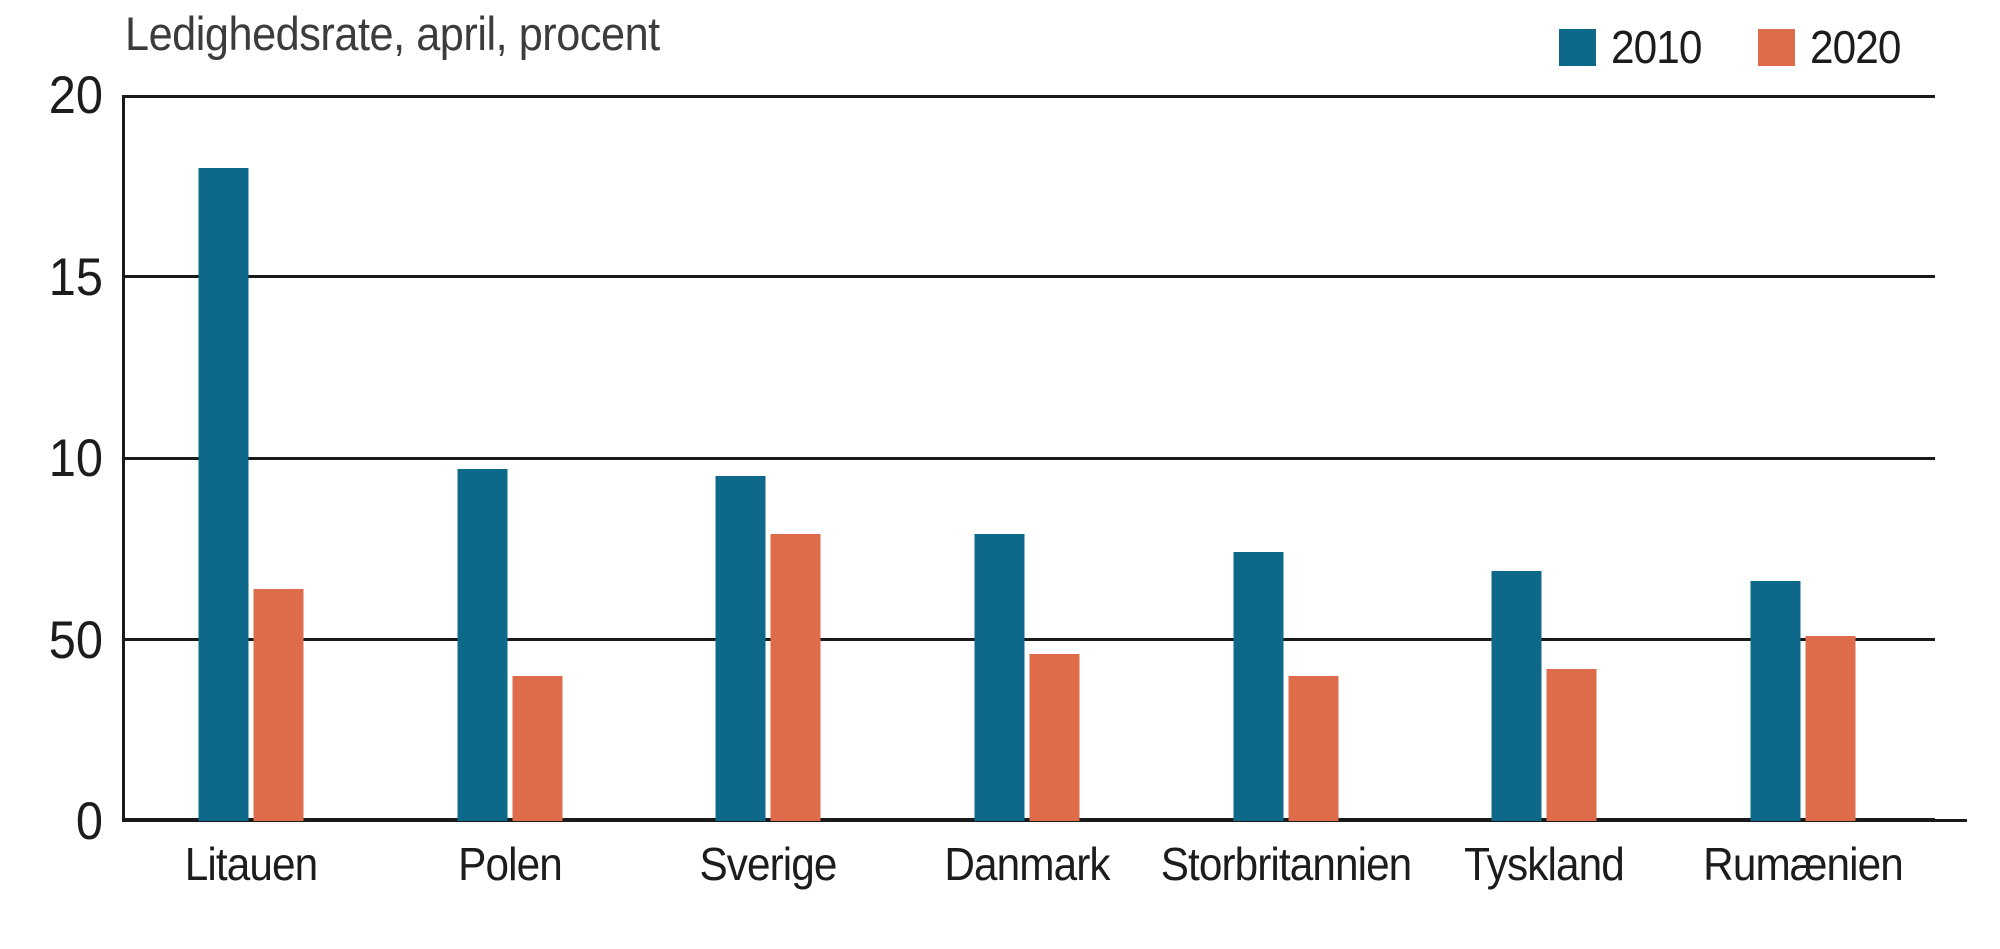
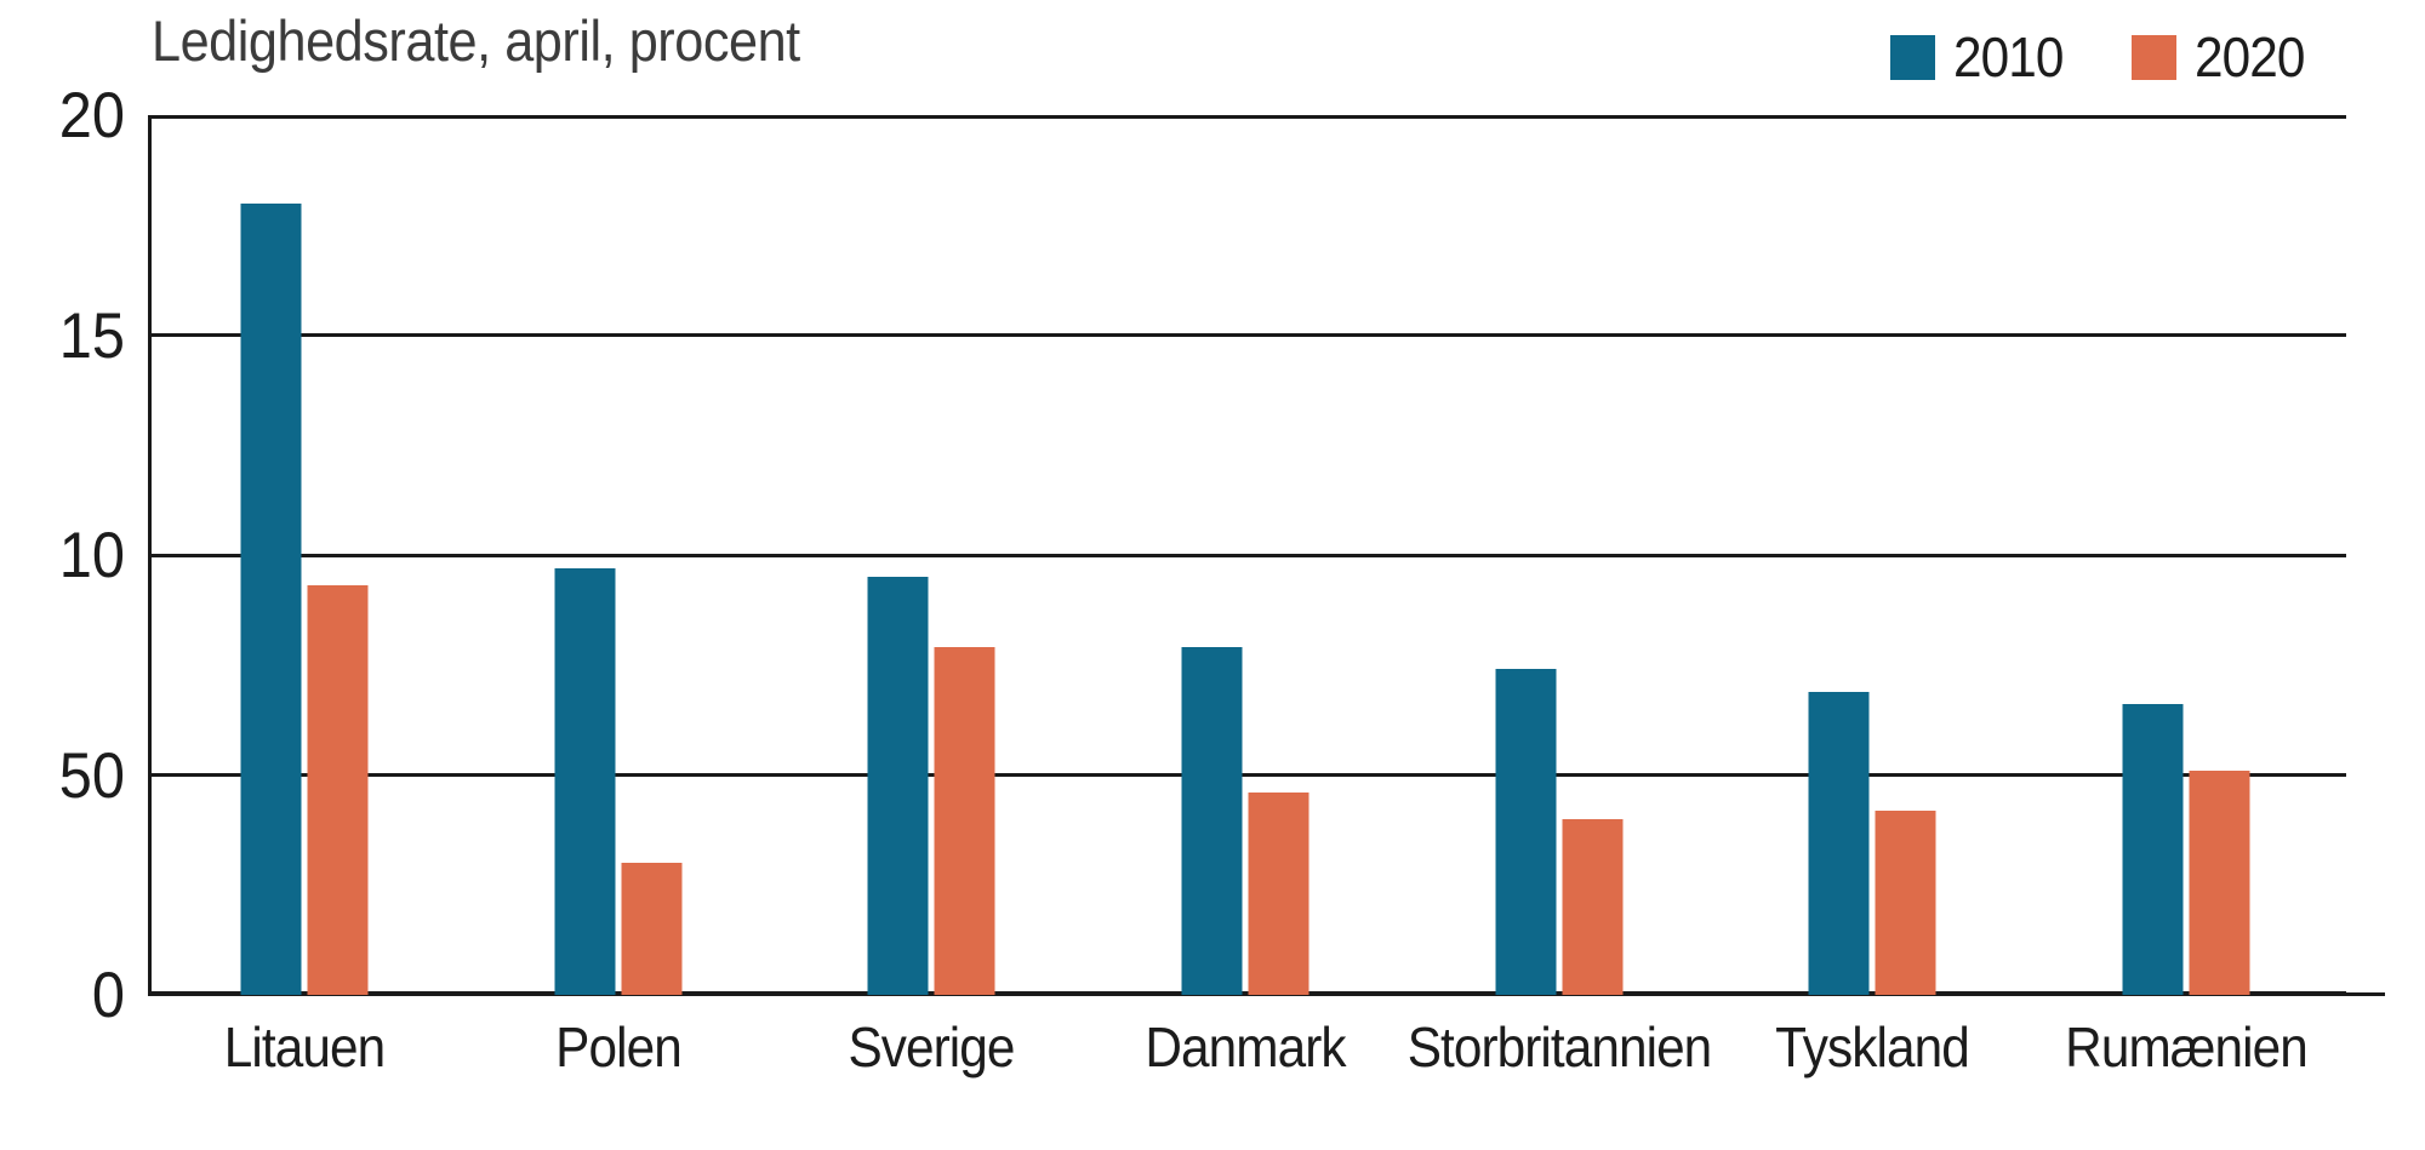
2020/Litauen: 6.4 -> 9.3
2020/Polen: 4.0 -> 3.0
